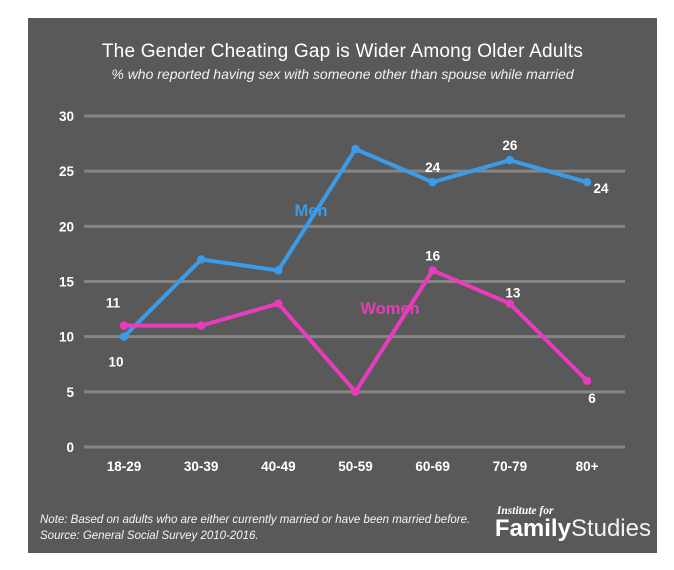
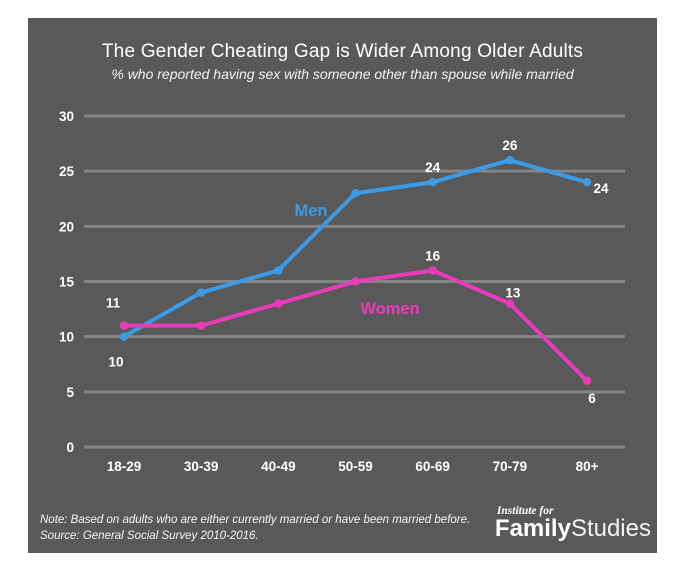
Men/30-39: 17 -> 14
Men/50-59: 27 -> 23
Women/50-59: 5 -> 15
